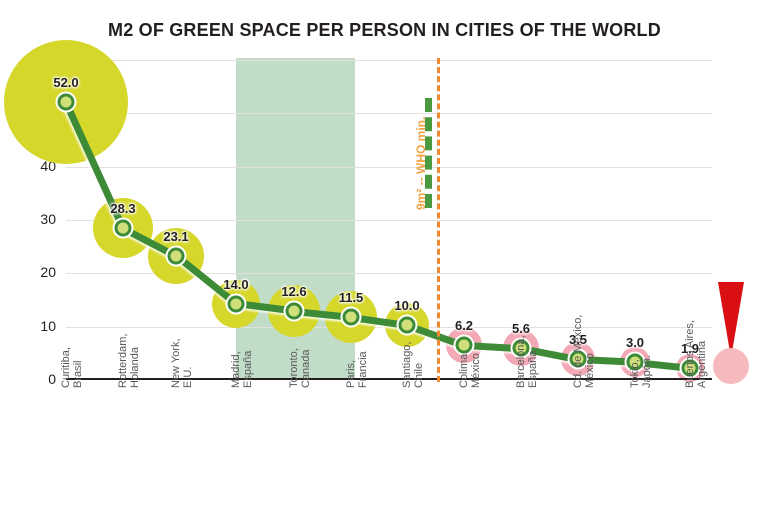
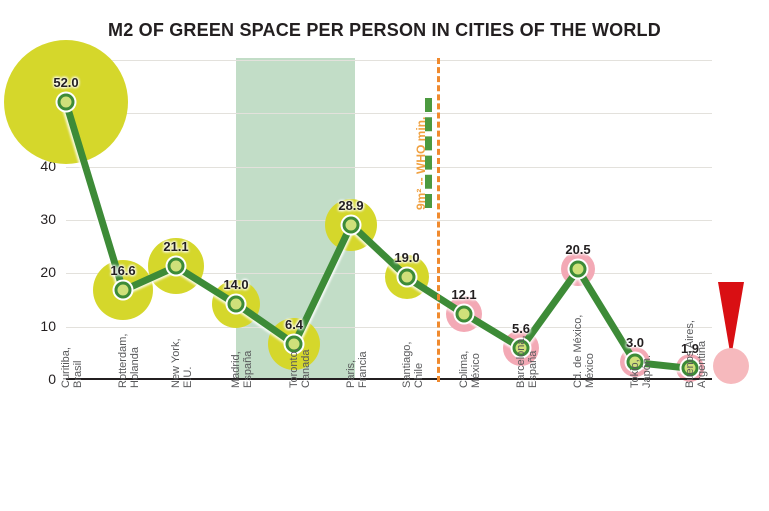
Rotterdam, Holanda: 28.3 -> 16.6
New York, E.U.: 23.1 -> 21.1
Toronto, Canada: 12.6 -> 6.4
Paris, Francia: 11.5 -> 28.9
Santiago, Chile: 10.0 -> 19.0
Colima, México: 6.2 -> 12.1
Cd. de México, México: 3.5 -> 20.5
